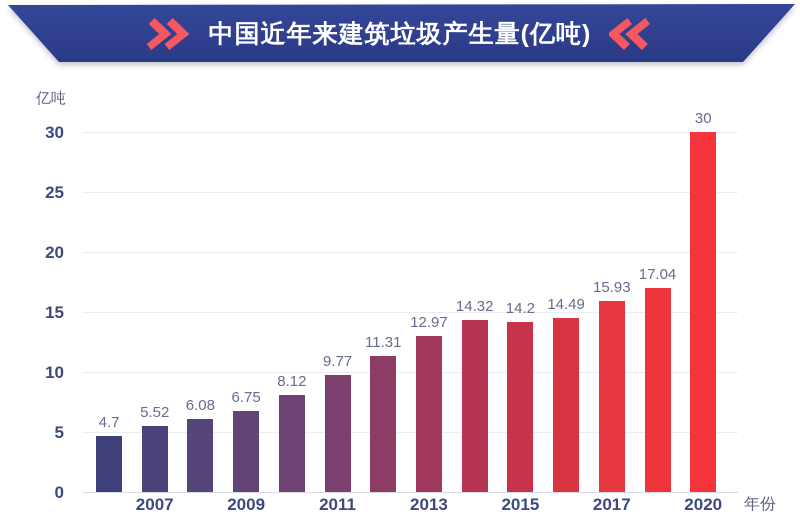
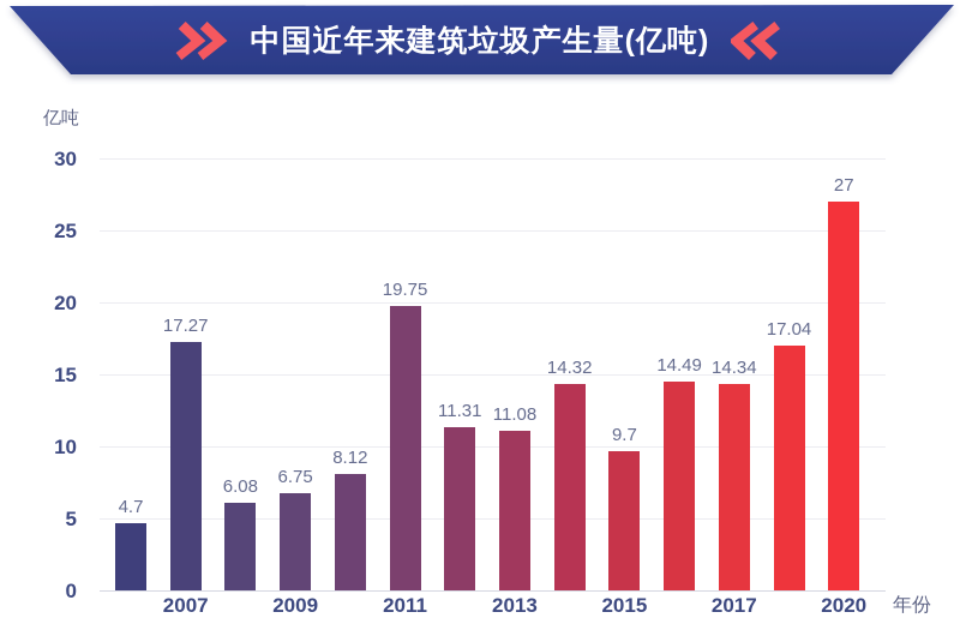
2007: 5.52 -> 17.27
2011: 9.77 -> 19.75
2013: 12.97 -> 11.08
2015: 14.2 -> 9.7
2017: 15.93 -> 14.34
2020: 30 -> 27
